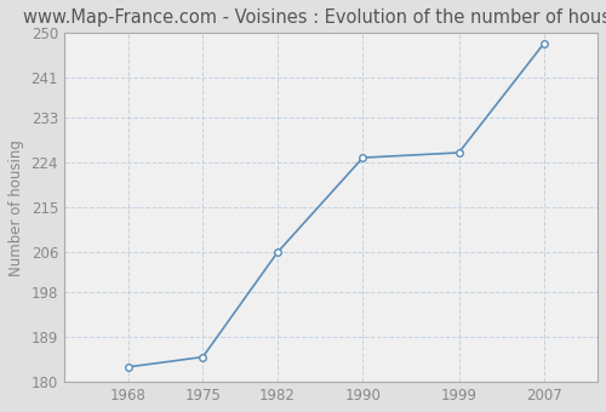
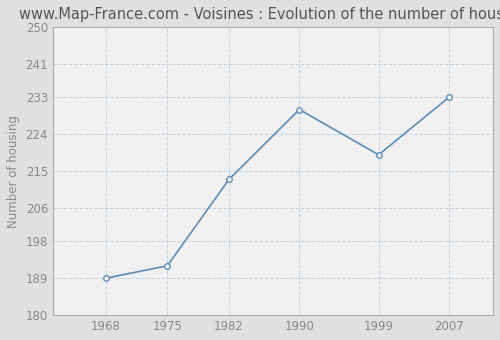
1968: 183 -> 189
1975: 185 -> 192
1982: 206 -> 213
1990: 225 -> 230
1999: 226 -> 219
2007: 248 -> 233
